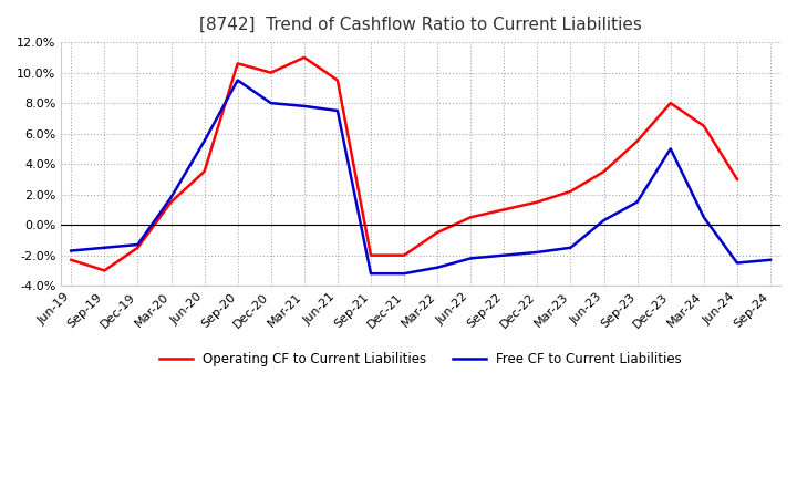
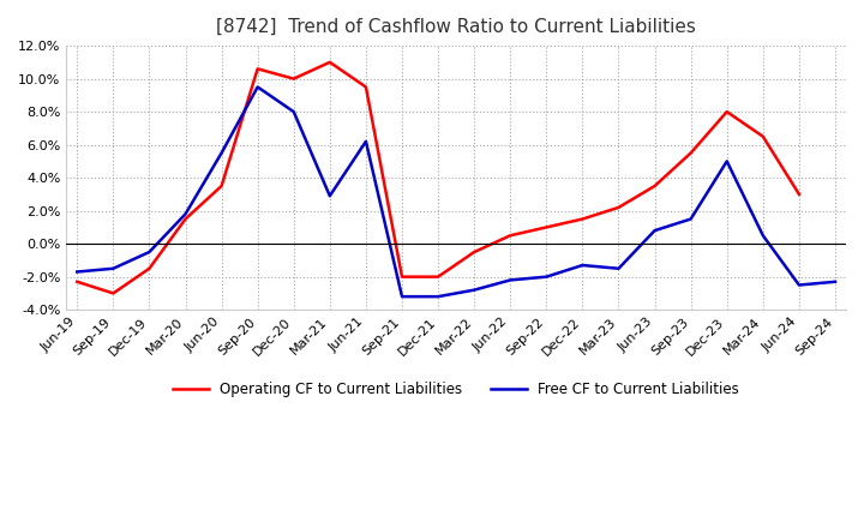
Free CF to Current Liabilities/Dec-19: -1.3% -> -0.5%
Free CF to Current Liabilities/Mar-21: 7.8% -> 2.9%
Free CF to Current Liabilities/Jun-21: 7.5% -> 6.2%
Free CF to Current Liabilities/Dec-22: -1.8% -> -1.3%
Free CF to Current Liabilities/Jun-23: 0.3% -> 0.8%
